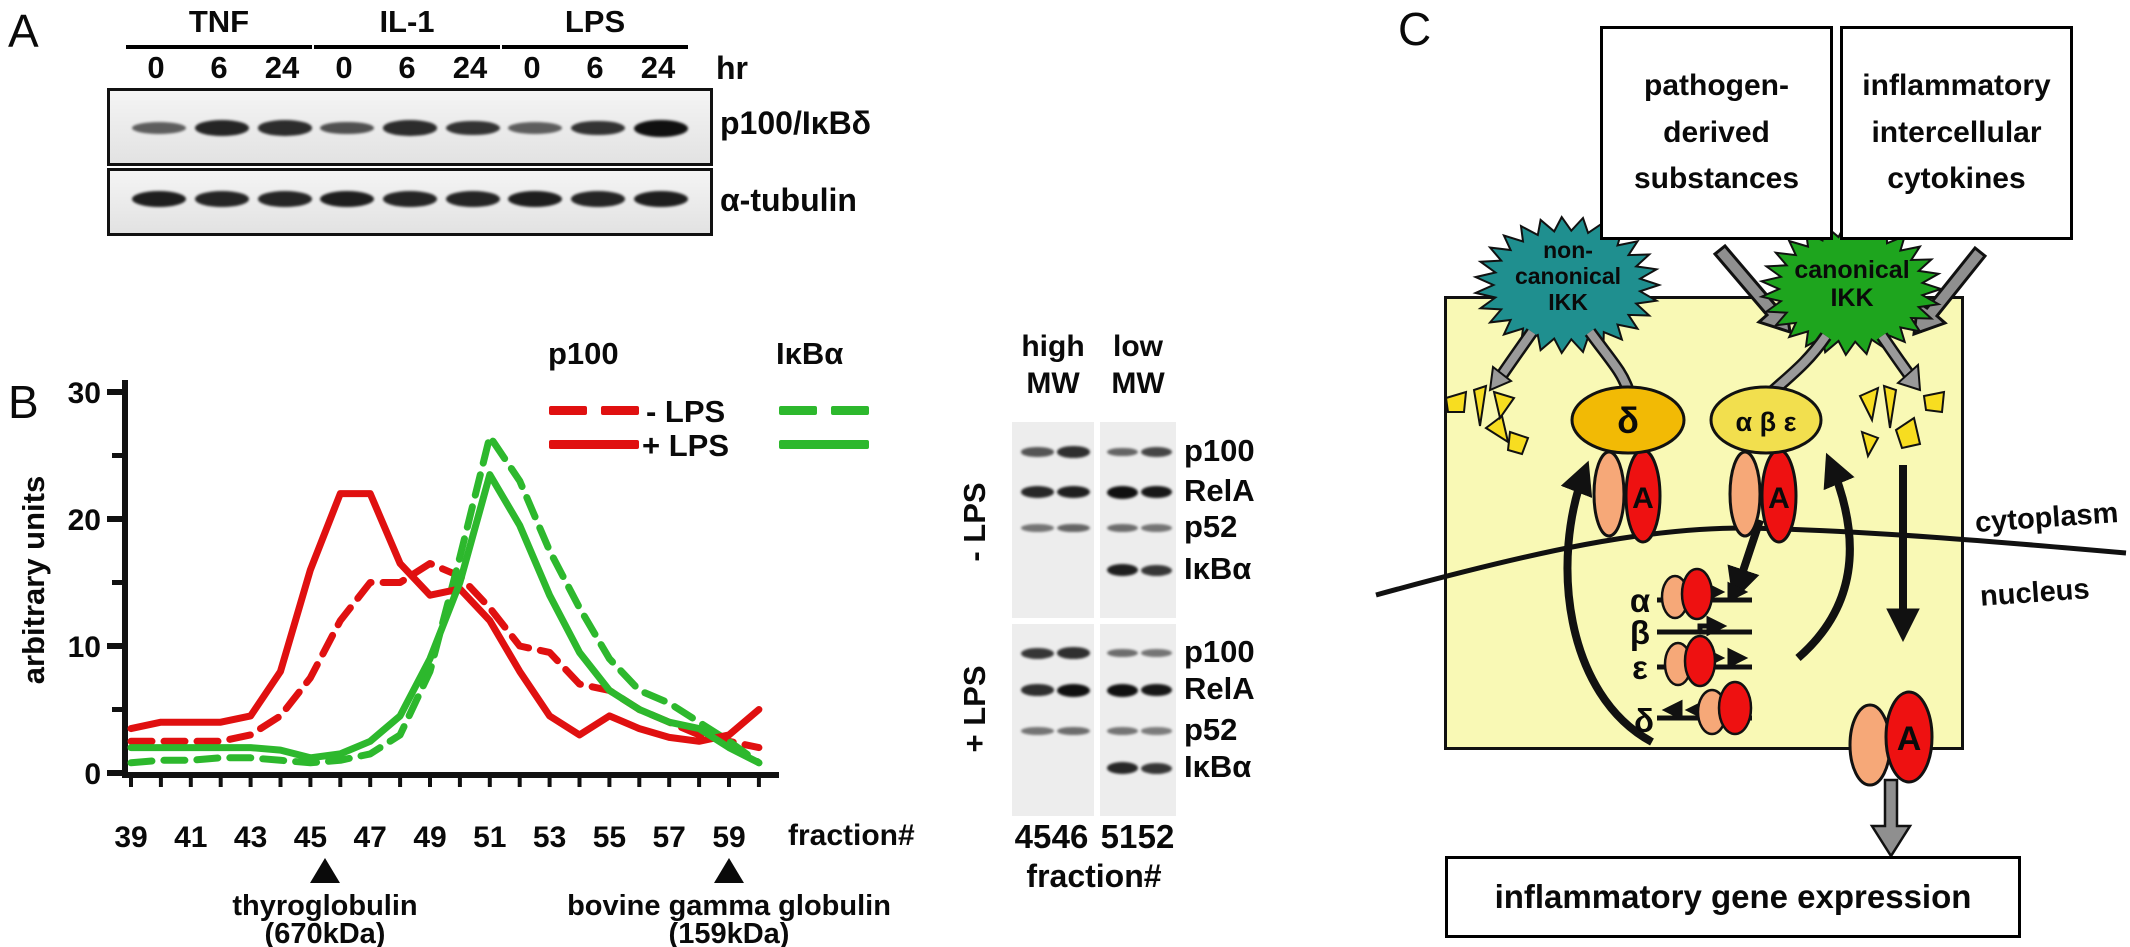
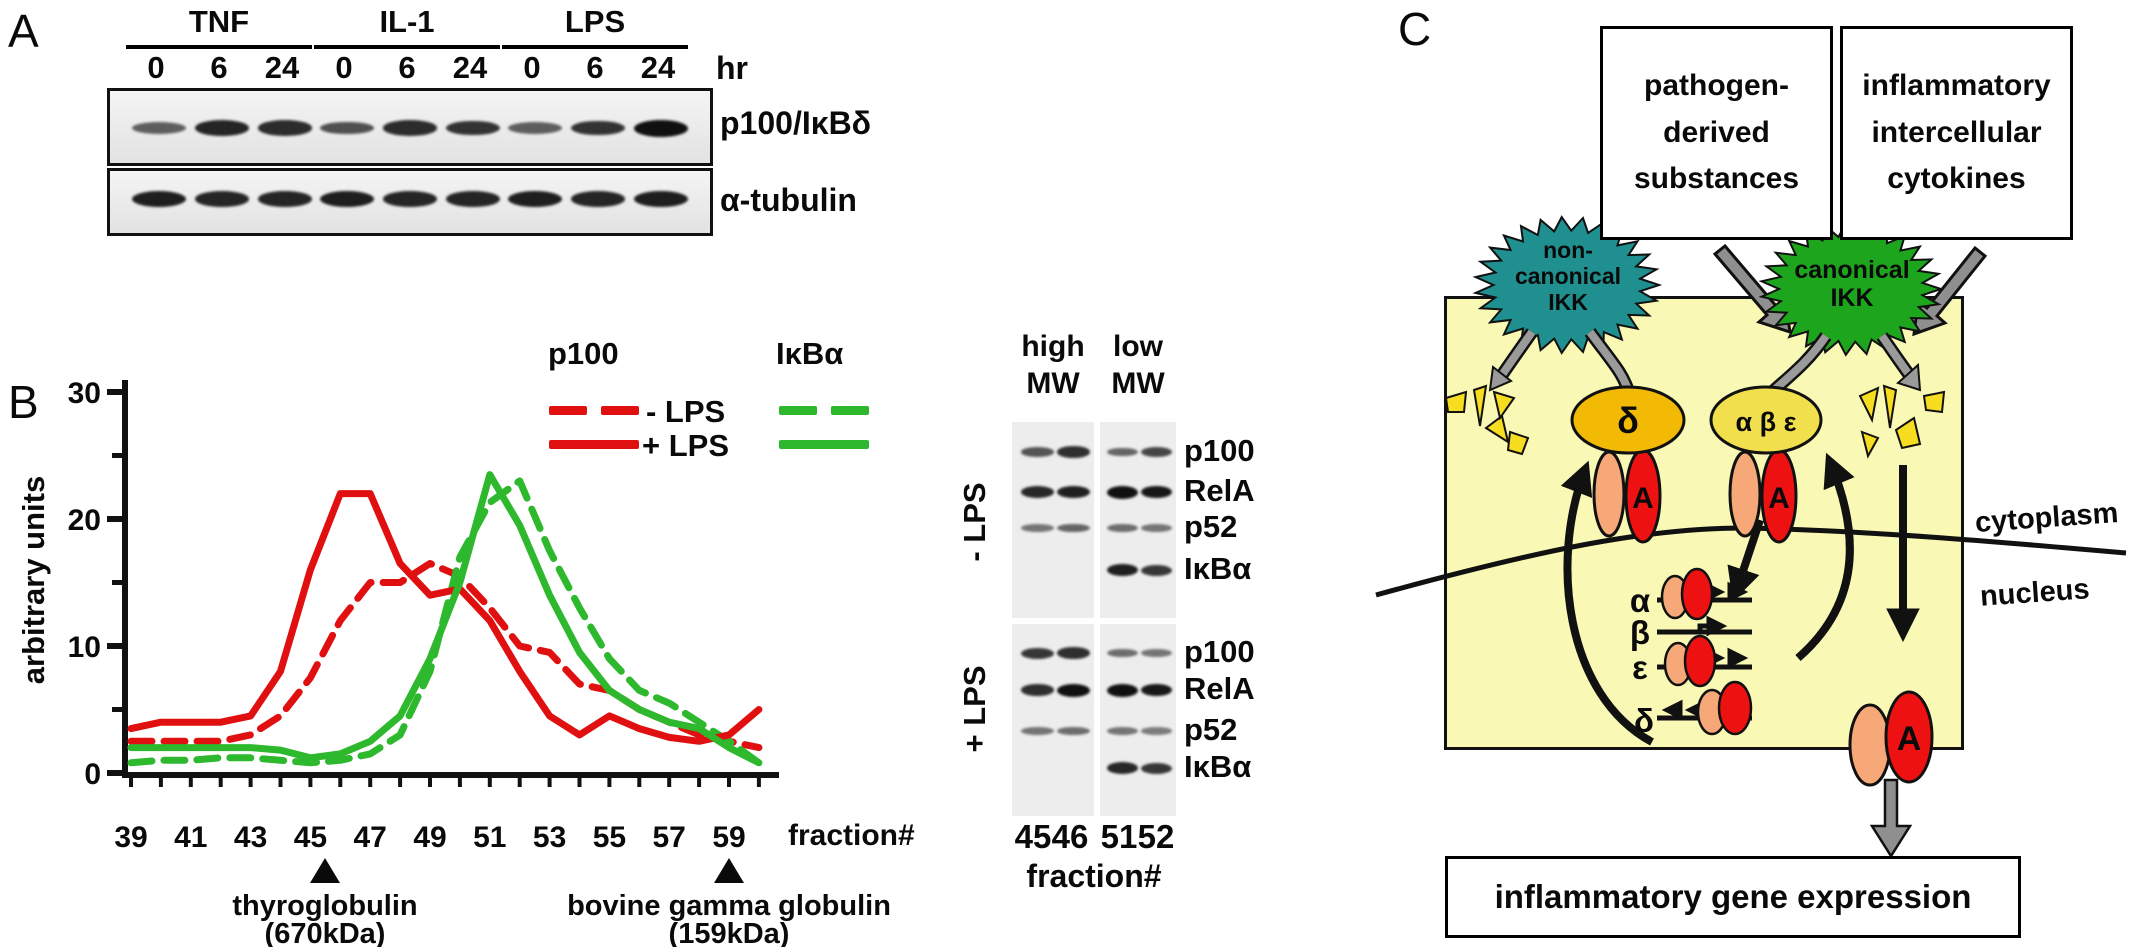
IκBα - LPS/51: 26.5 -> 21.3
